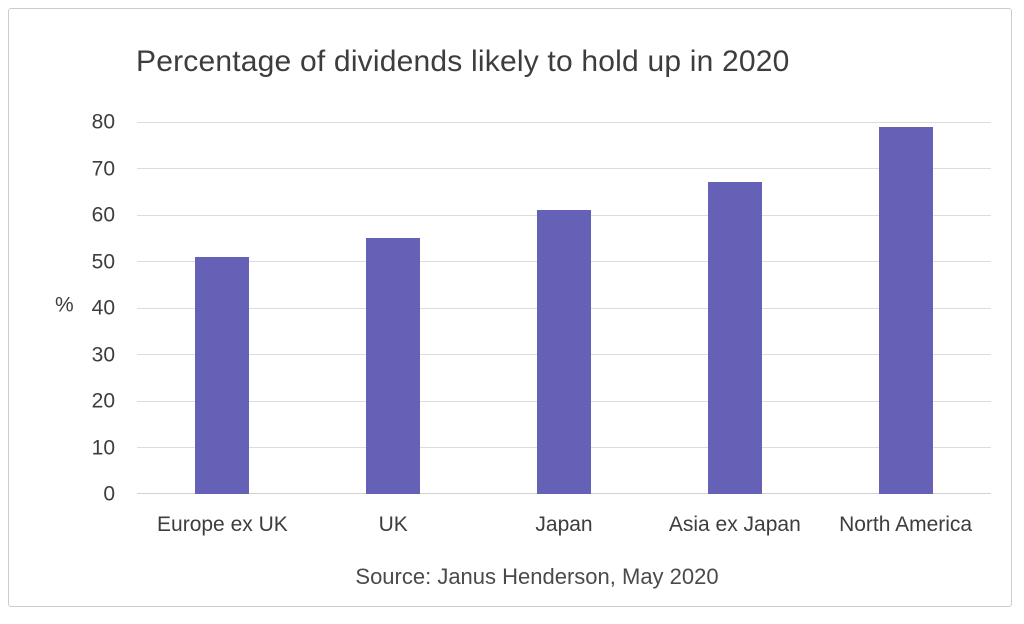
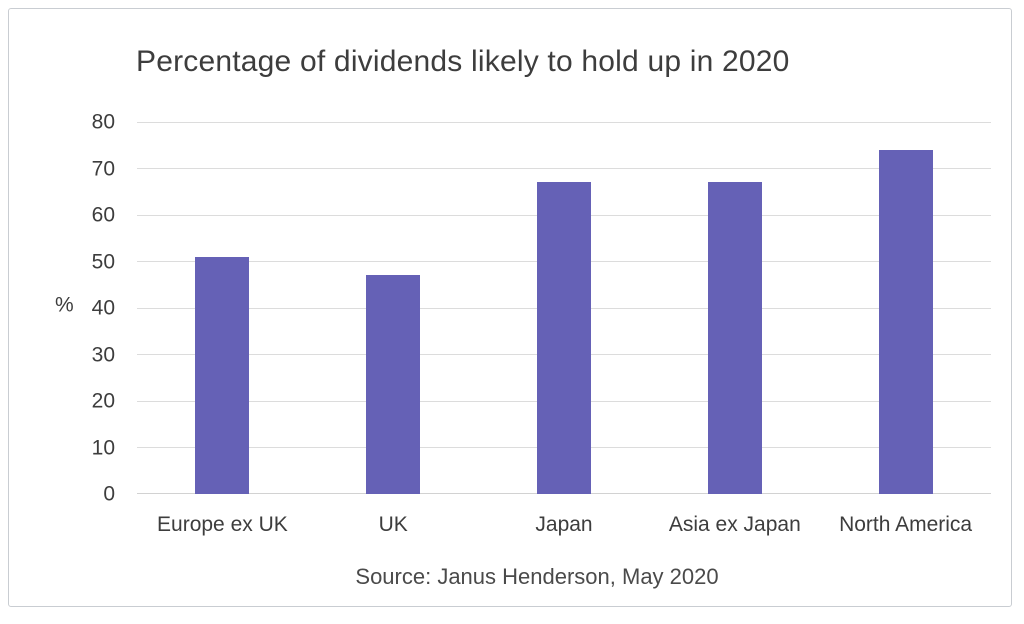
UK: 55 -> 47
Japan: 61 -> 67
North America: 79 -> 74
